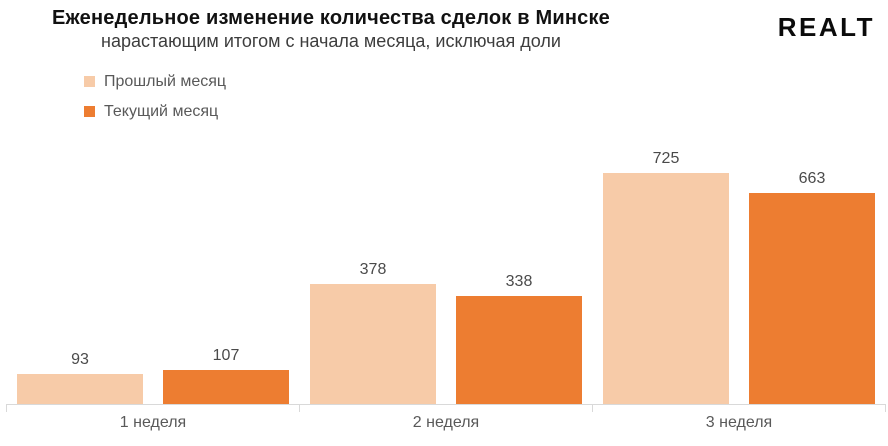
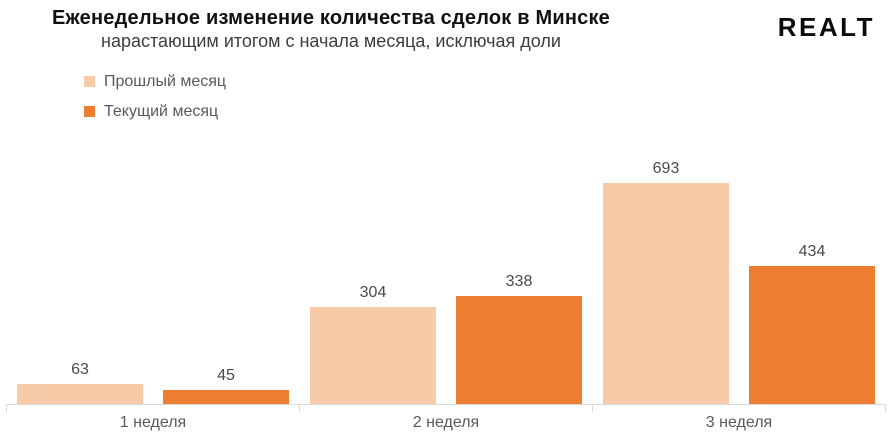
Прошлый месяц/1 неделя: 93 -> 63
Текущий месяц/1 неделя: 107 -> 45
Прошлый месяц/2 неделя: 378 -> 304
Прошлый месяц/3 неделя: 725 -> 693
Текущий месяц/3 неделя: 663 -> 434
